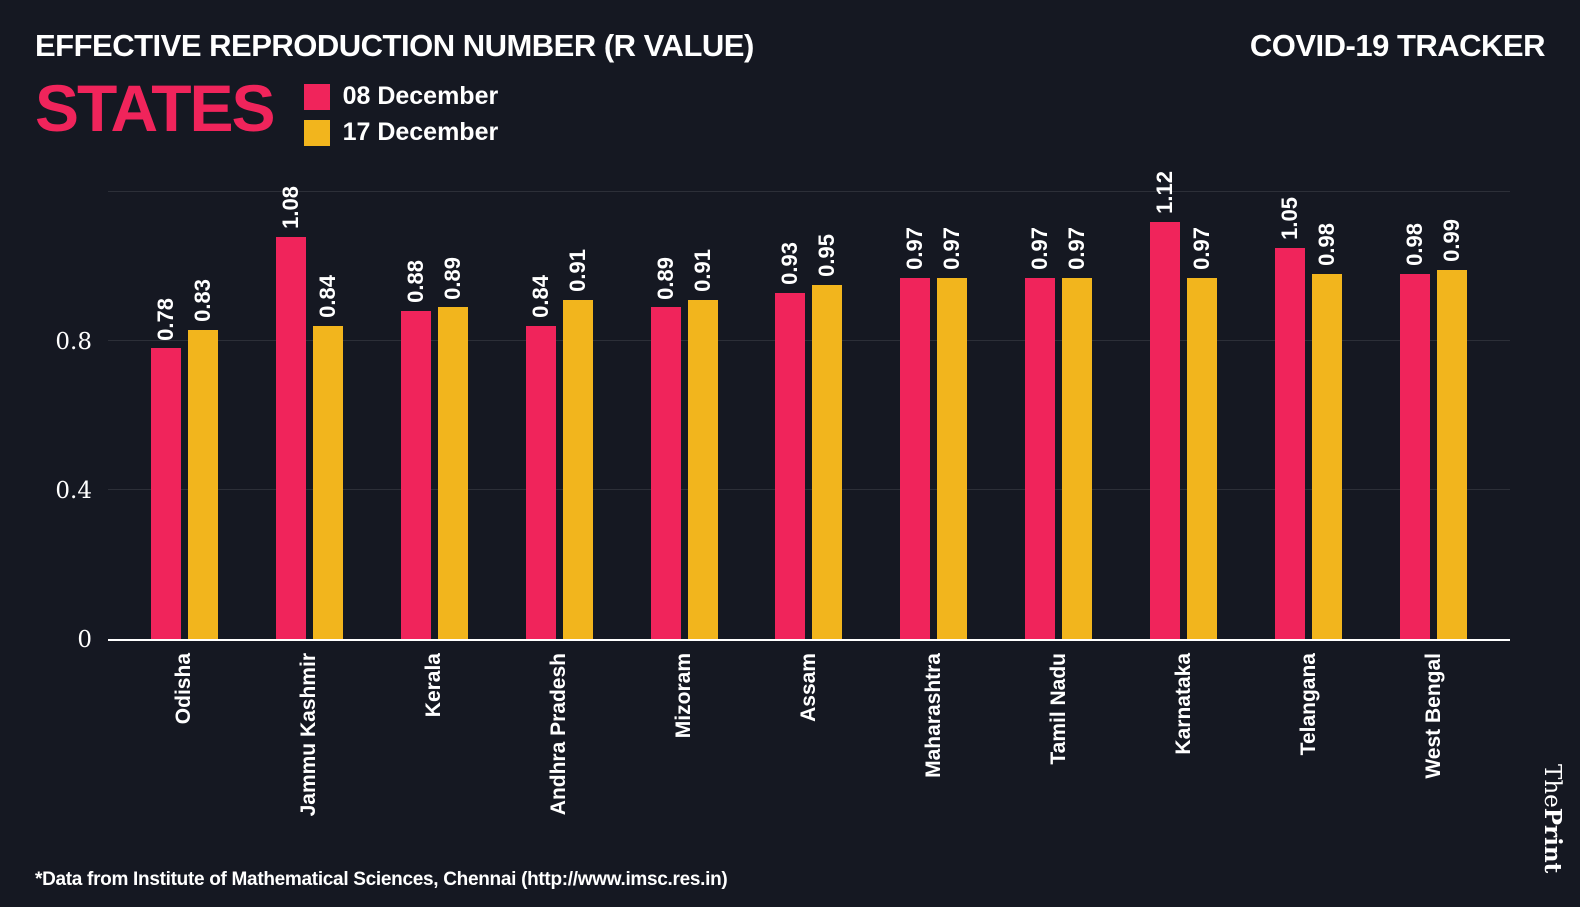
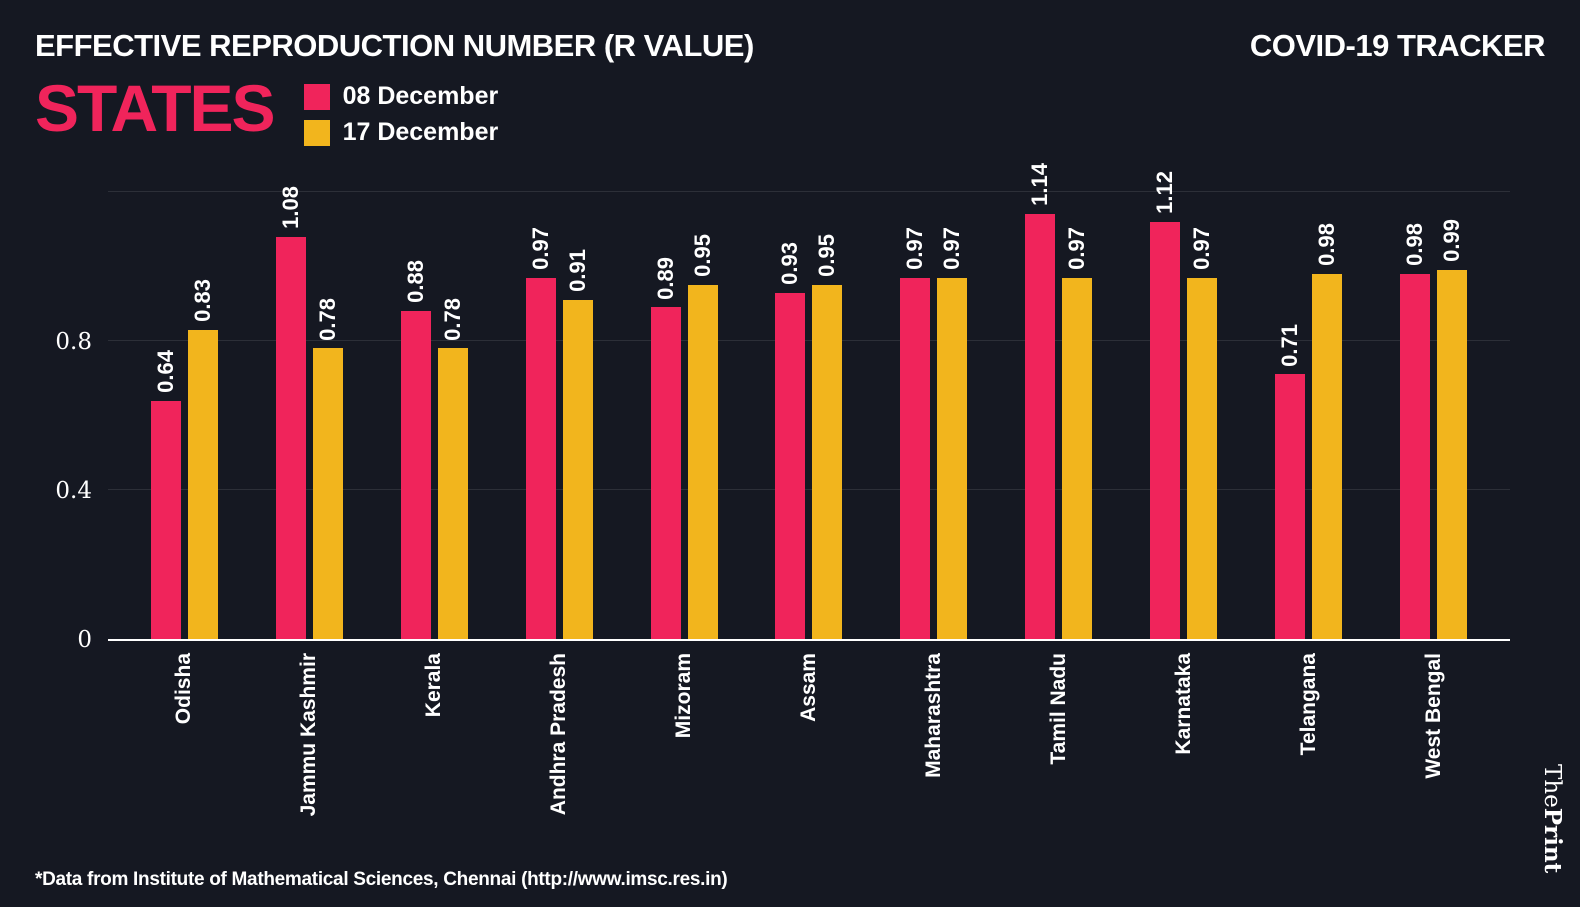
08 December/Odisha: 0.78 -> 0.64
17 December/Jammu Kashmir: 0.84 -> 0.78
17 December/Kerala: 0.89 -> 0.78
08 December/Andhra Pradesh: 0.84 -> 0.97
17 December/Mizoram: 0.91 -> 0.95
08 December/Tamil Nadu: 0.97 -> 1.14
08 December/Telangana: 1.05 -> 0.71
